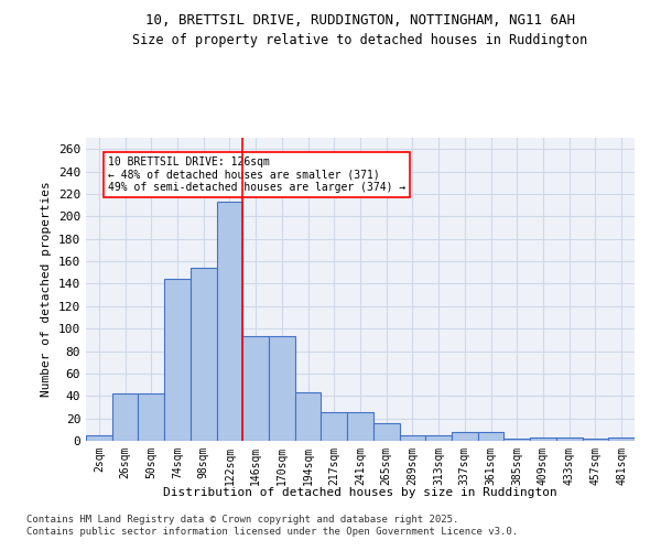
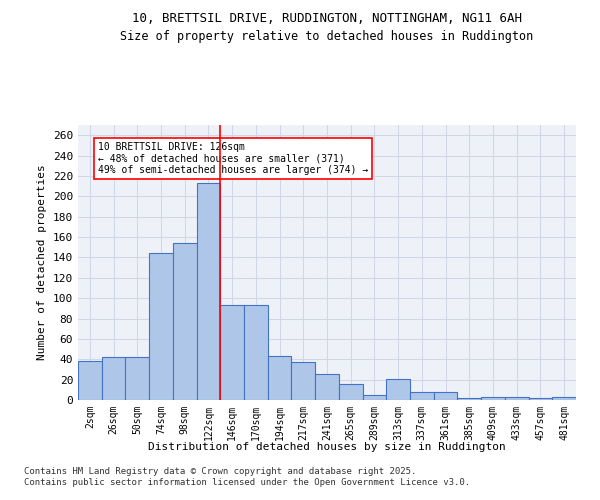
2sqm: 5 -> 38
217sqm: 26 -> 37
313sqm: 5 -> 21
